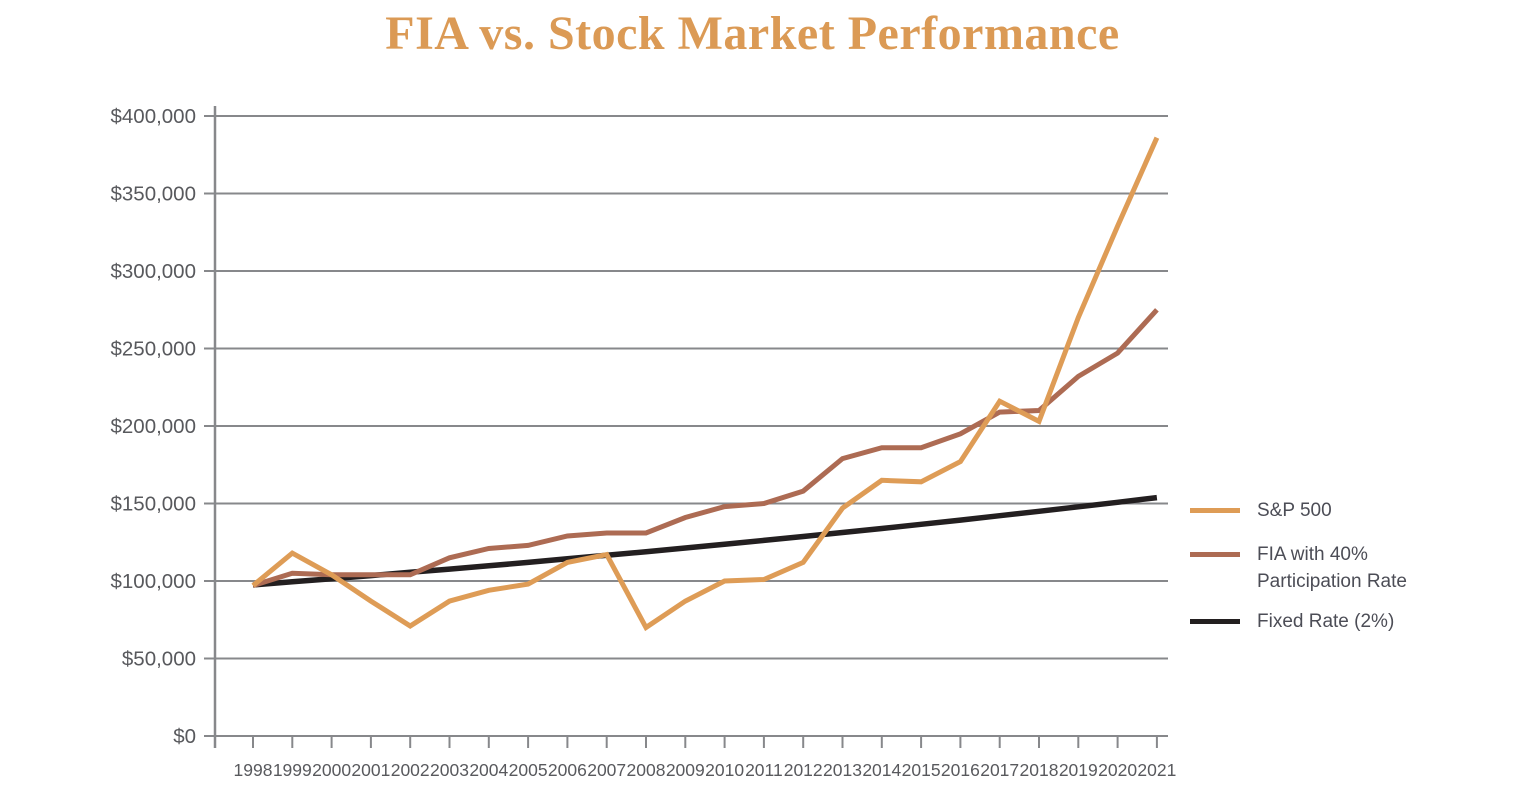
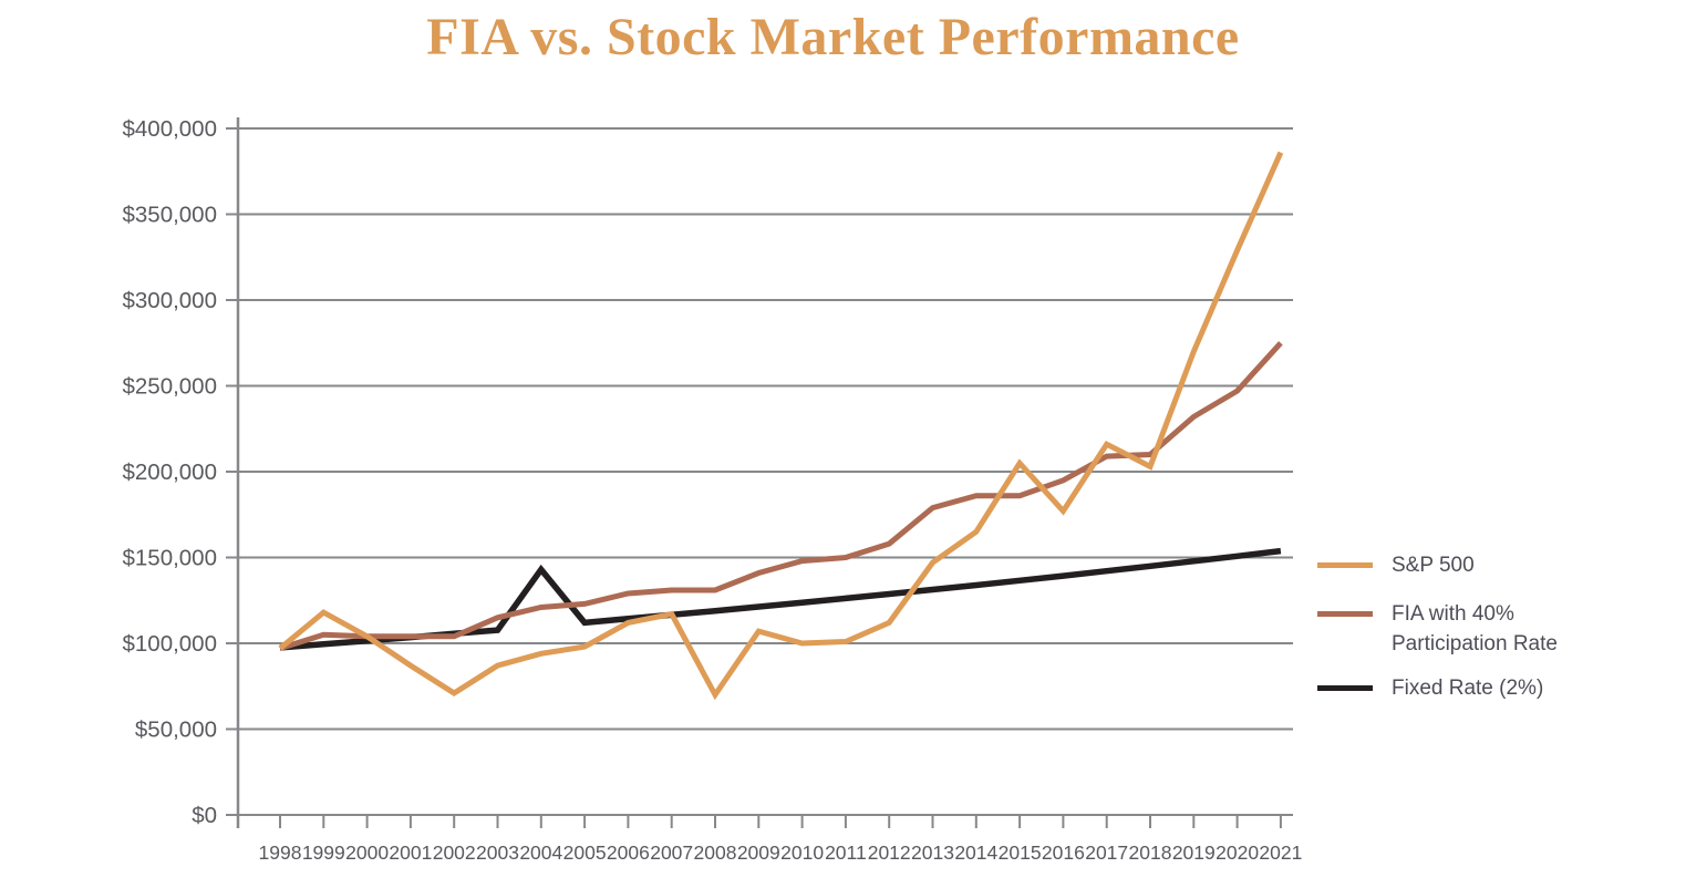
Fixed Rate (2%)/2004: $110000 -> $143000
S&P 500/2009: $87000 -> $107000
S&P 500/2015: $164000 -> $205000
